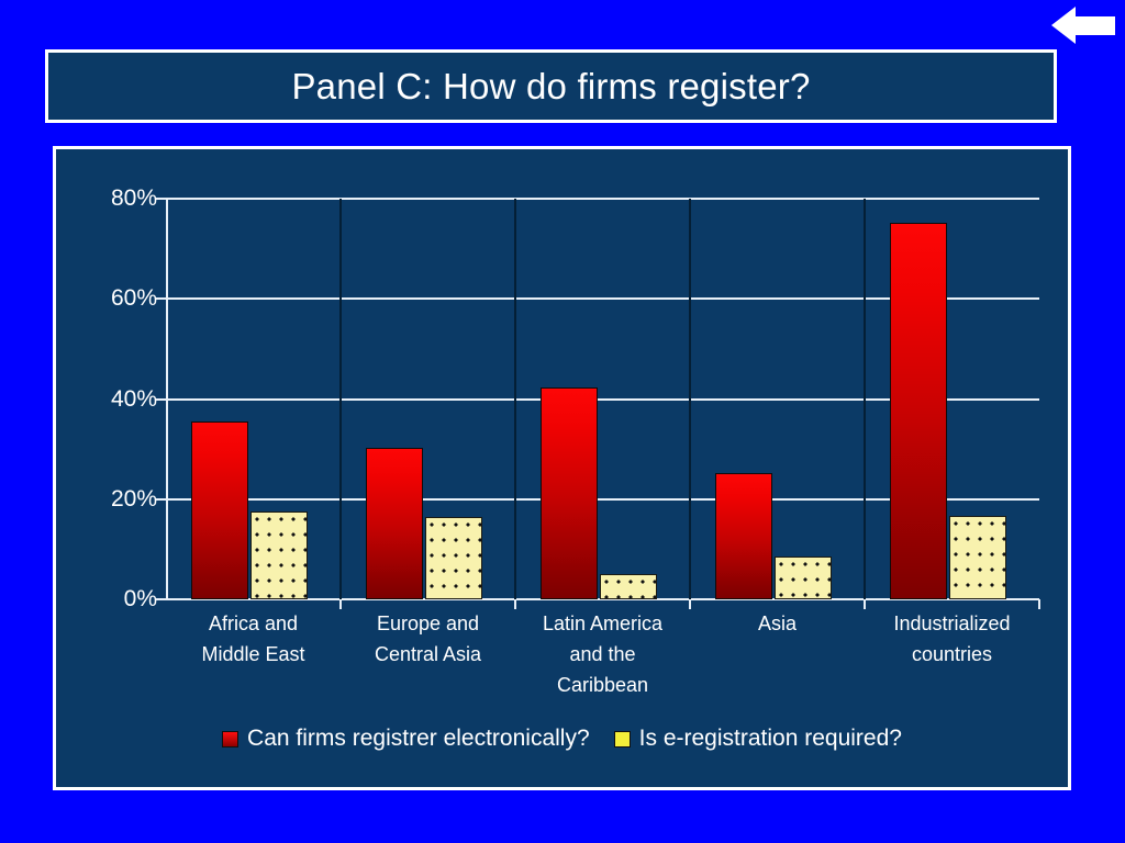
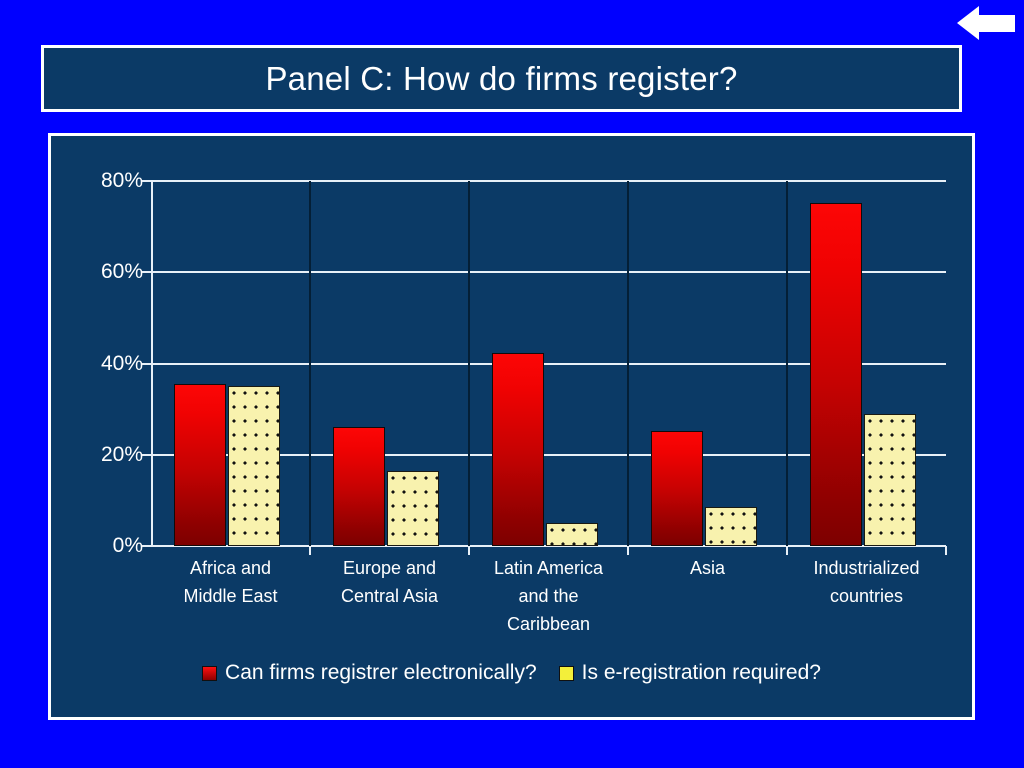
Is e-registration required?/Africa and Middle East: 18% -> 35%
Can firms registrer electronically?/Europe and Central Asia: 30% -> 26%
Is e-registration required?/Industrialized countries: 17% -> 29%
